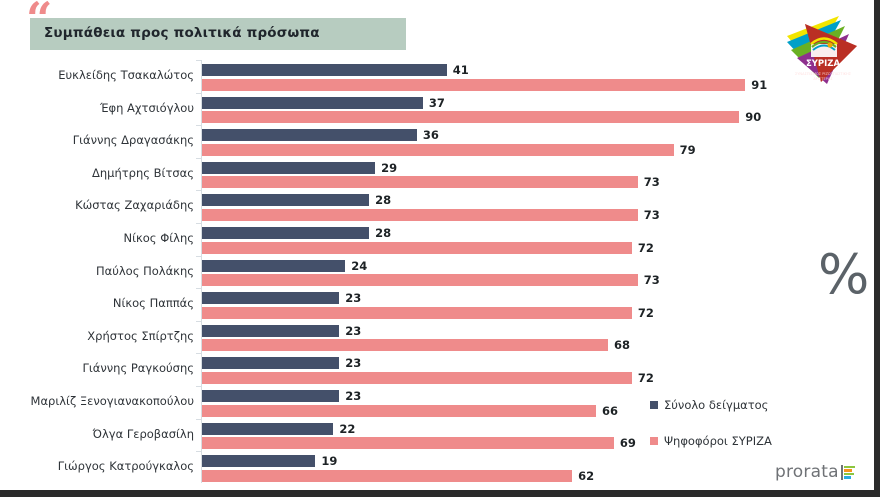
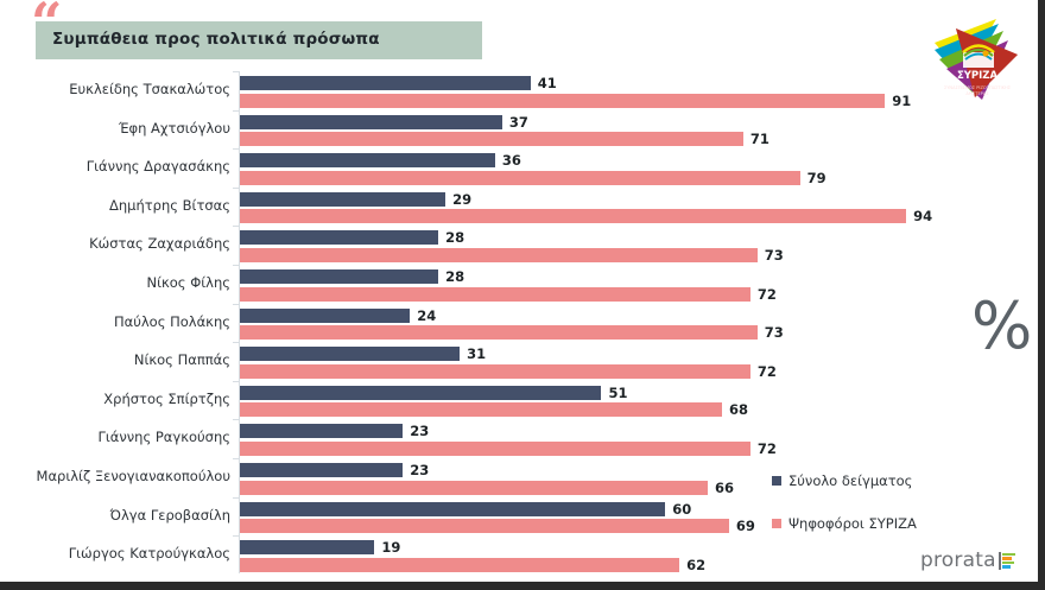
Ψηφοφόροι ΣΥΡΙΖΑ/Έφη Αχτσιόγλου: 90 -> 71
Ψηφοφόροι ΣΥΡΙΖΑ/Δημήτρης Βίτσας: 73 -> 94
Σύνολο δείγματος/Νίκος Παππάς: 23 -> 31
Σύνολο δείγματος/Χρήστος Σπίρτζης: 23 -> 51
Σύνολο δείγματος/Όλγα Γεροβασίλη: 22 -> 60
